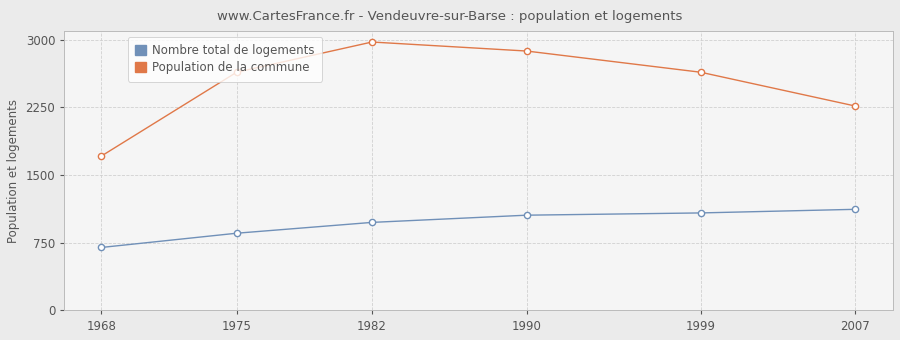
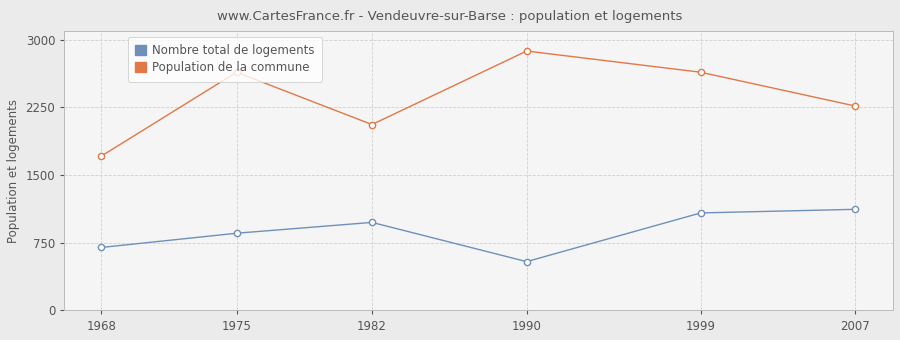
Population de la commune/1982: 2980 -> 2060
Nombre total de logements/1990: 1060 -> 540
